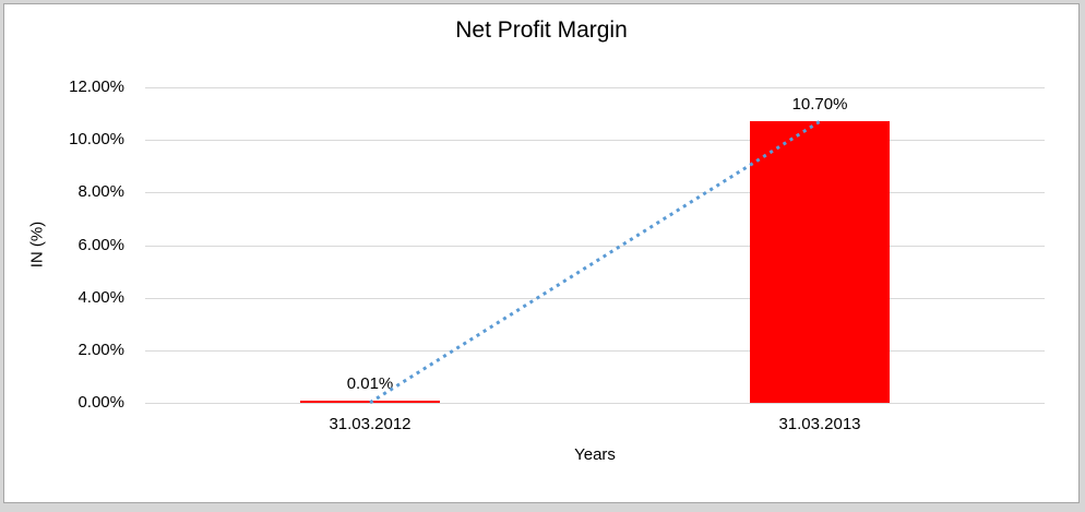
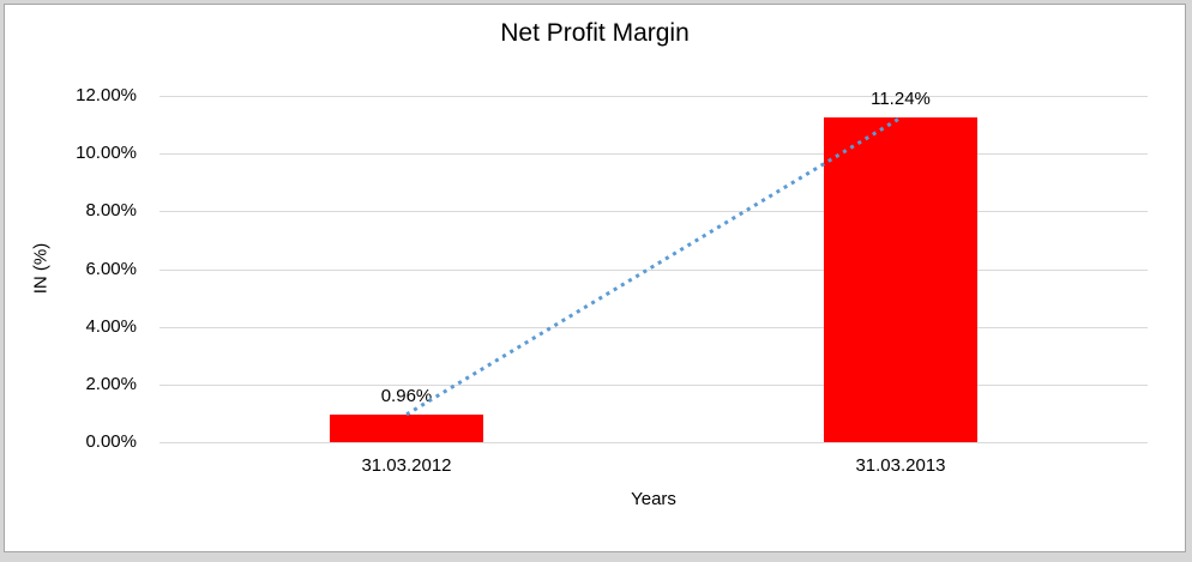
31.03.2012: 0.01% -> 0.96%
31.03.2013: 10.70% -> 11.24%
